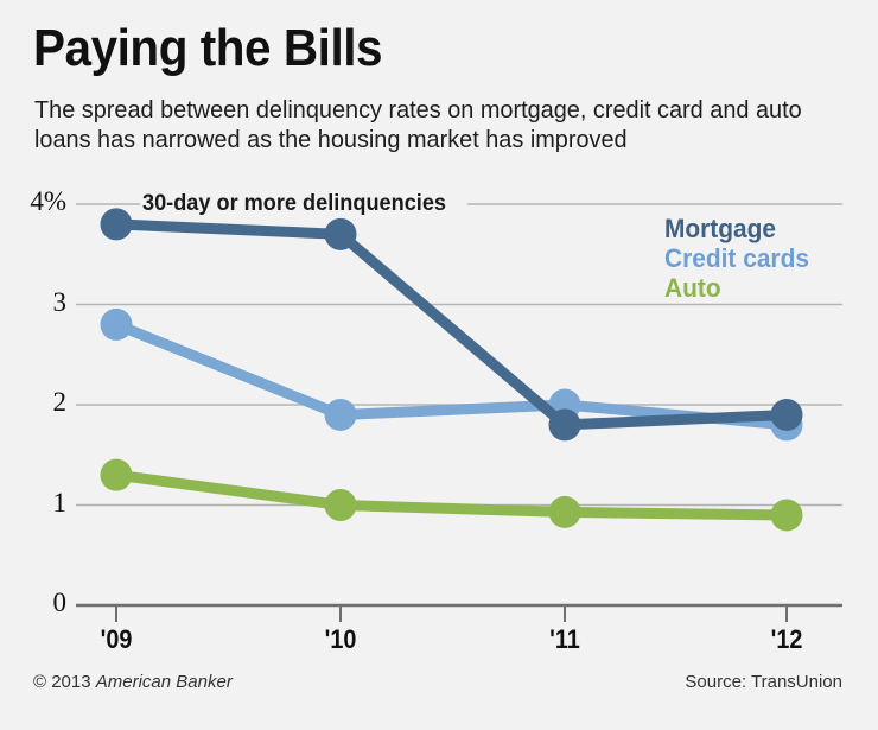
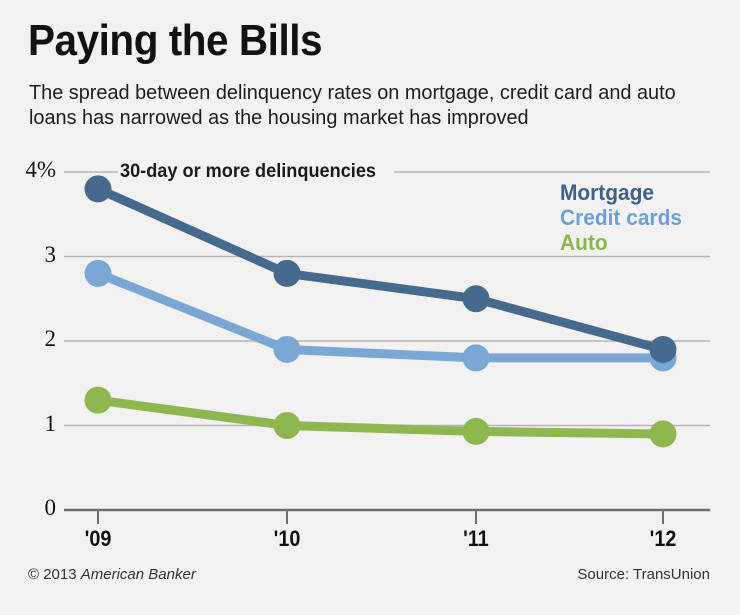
Mortgage/'10: 3.7% -> 2.8%
Mortgage/'11: 1.8% -> 2.5%
Credit cards/'11: 2.0% -> 1.8%
